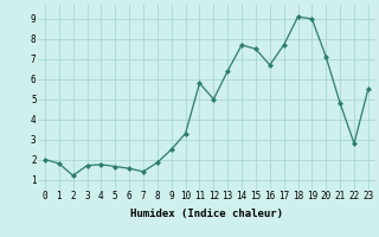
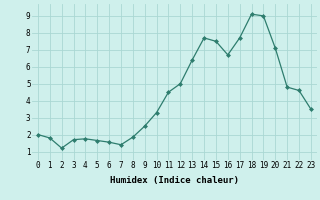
11: 5.8 -> 4.5
22: 2.8 -> 4.6
23: 5.5 -> 3.5
